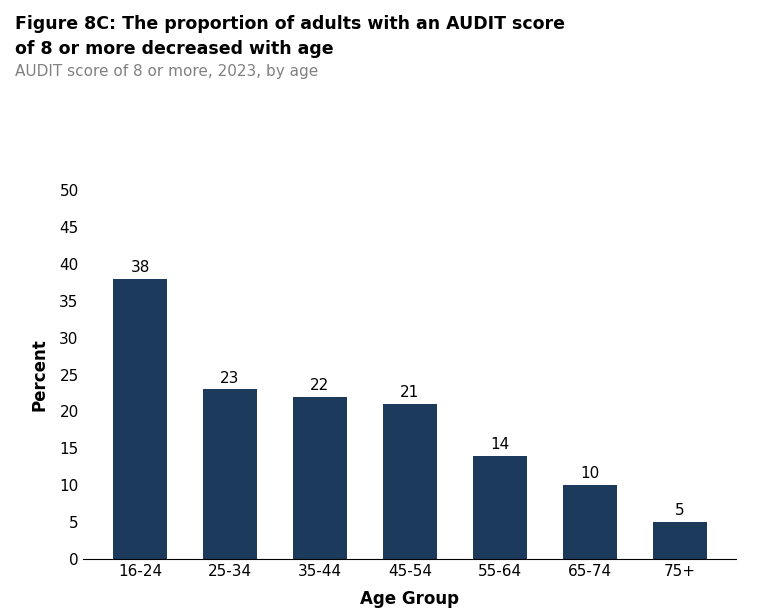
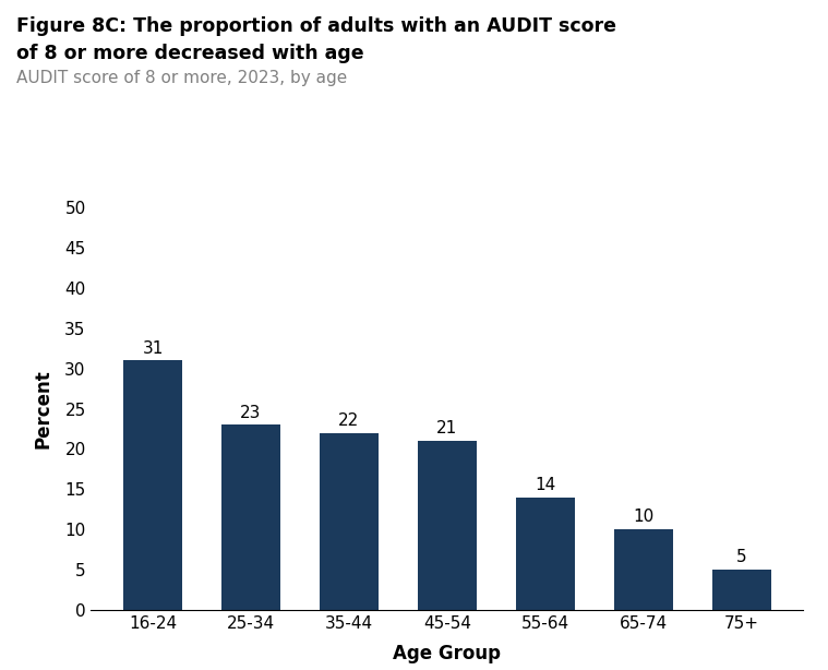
16-24: 38 -> 31
